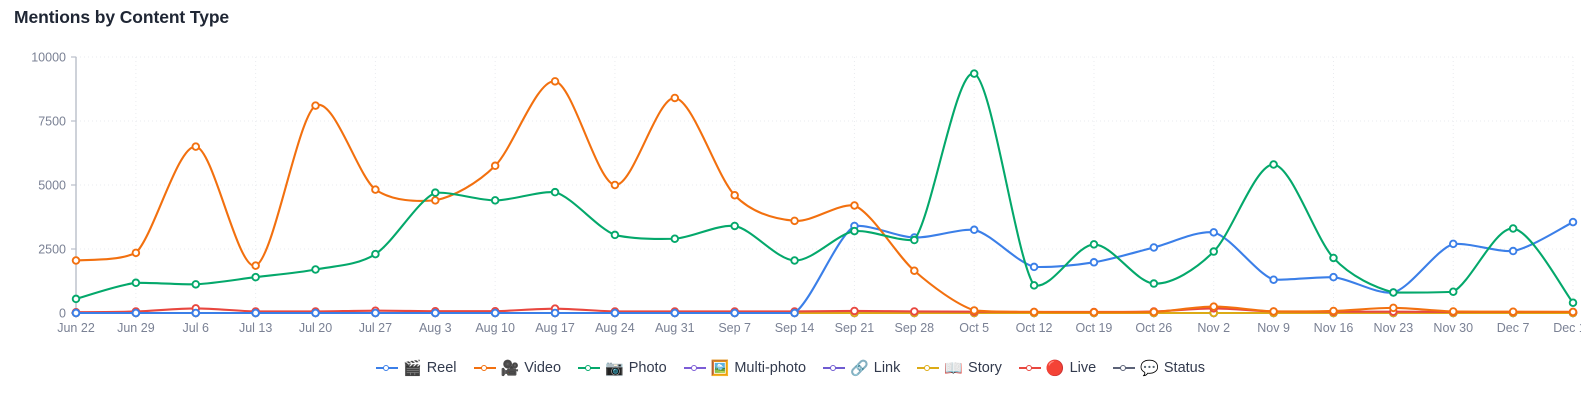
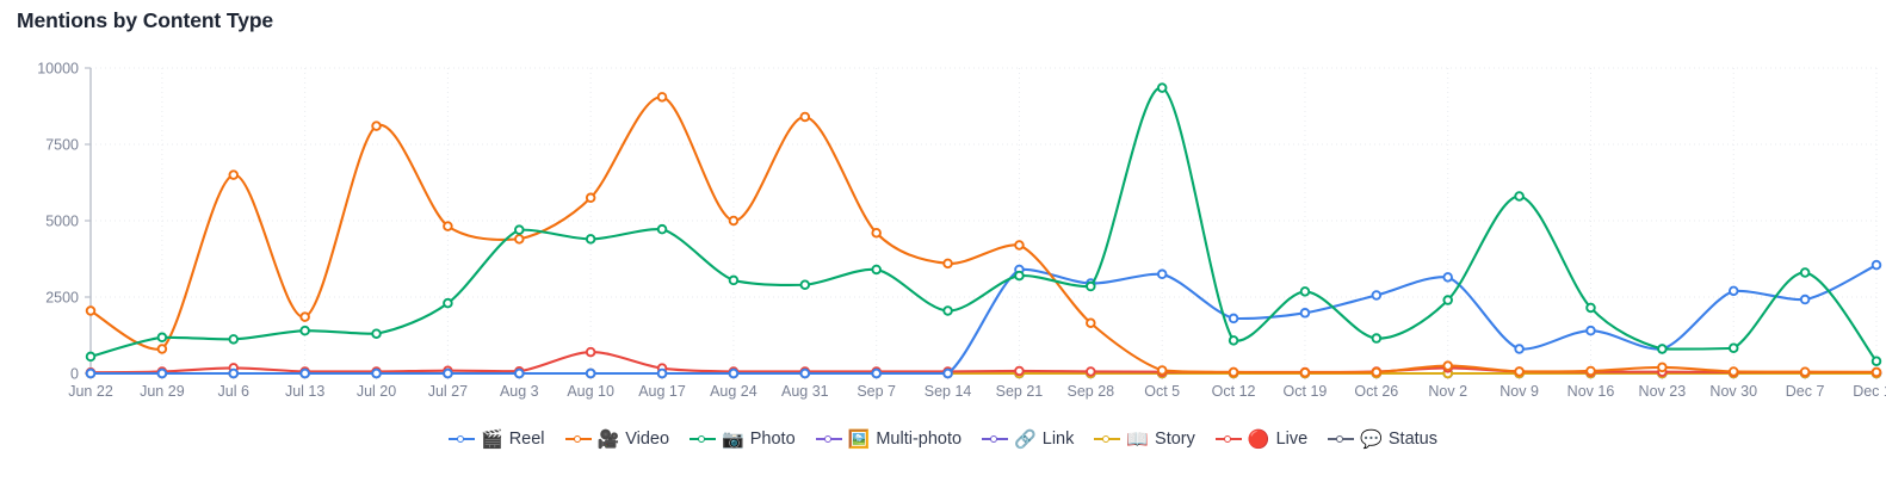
Video/Jun 29: 2400 -> 800
Photo/Jul 20: 1700 -> 1300
Live/Aug 10: 100 -> 700
Reel/Nov 9: 1300 -> 800
